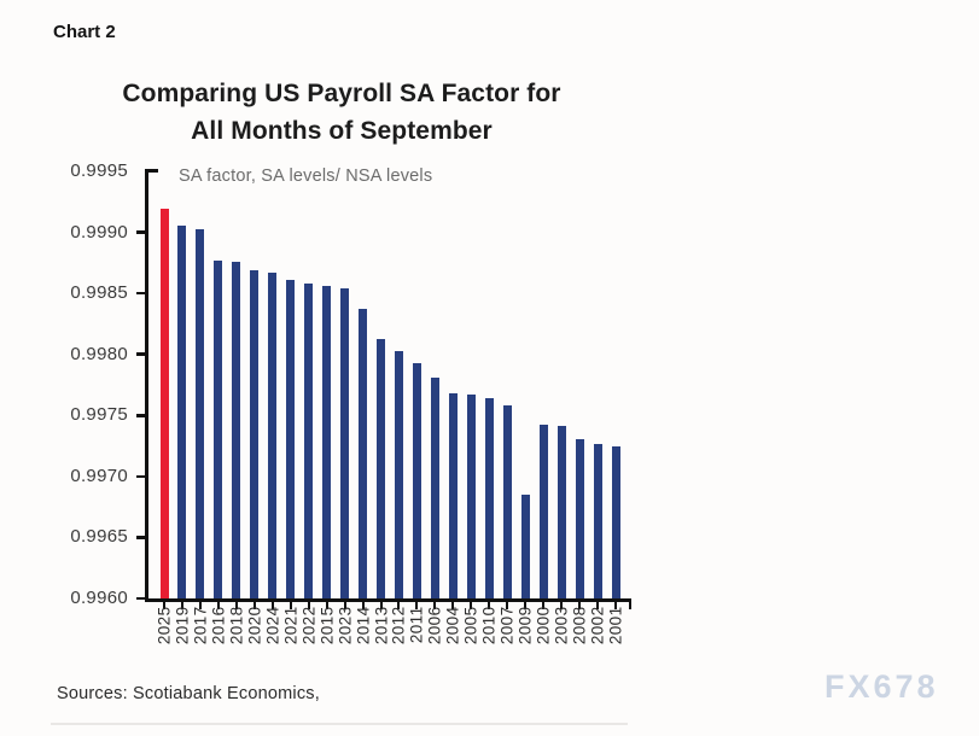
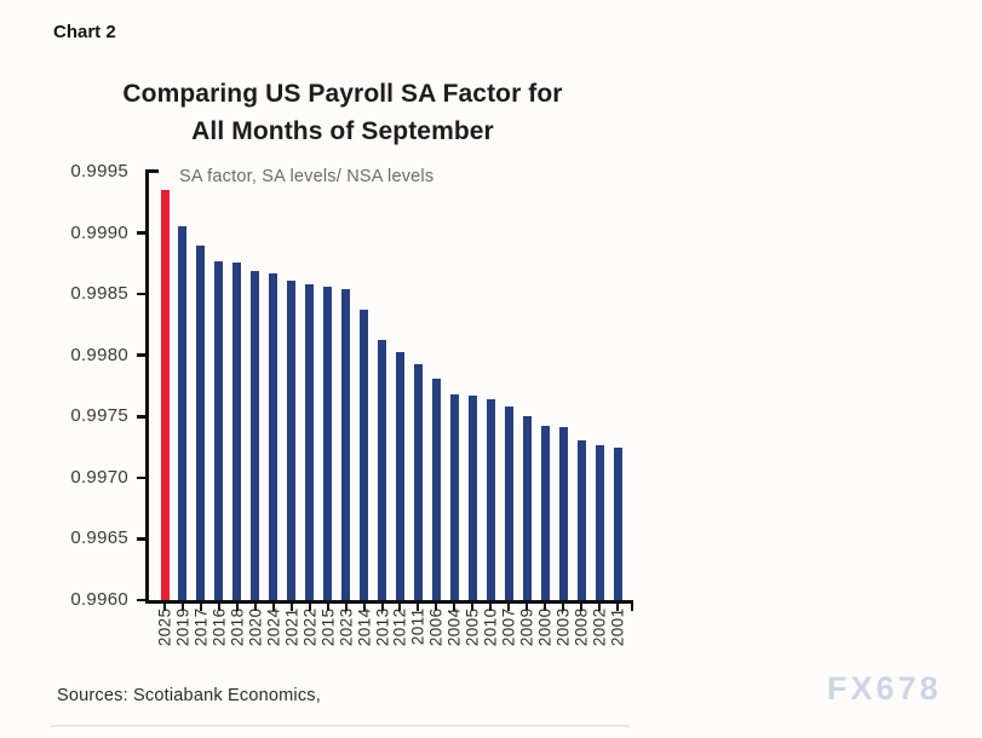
2025: 0.99919 -> 0.99935
2017: 0.99903 -> 0.99890
2009: 0.99685 -> 0.99750
